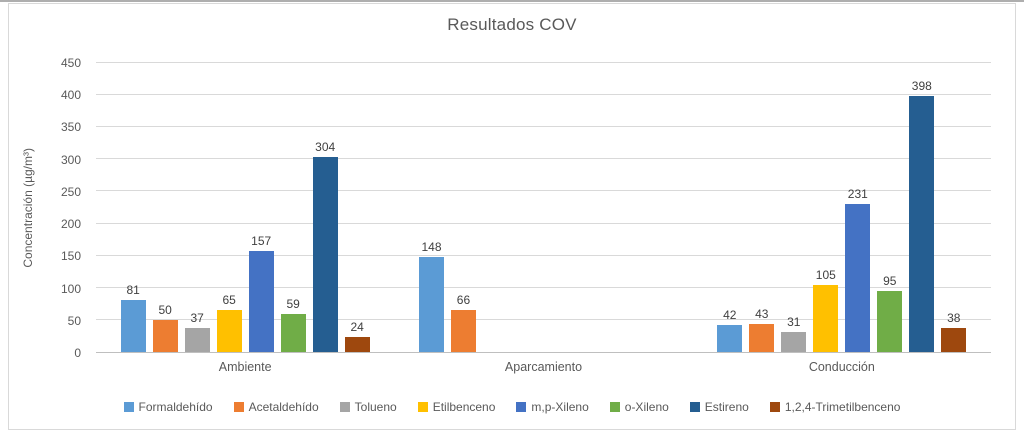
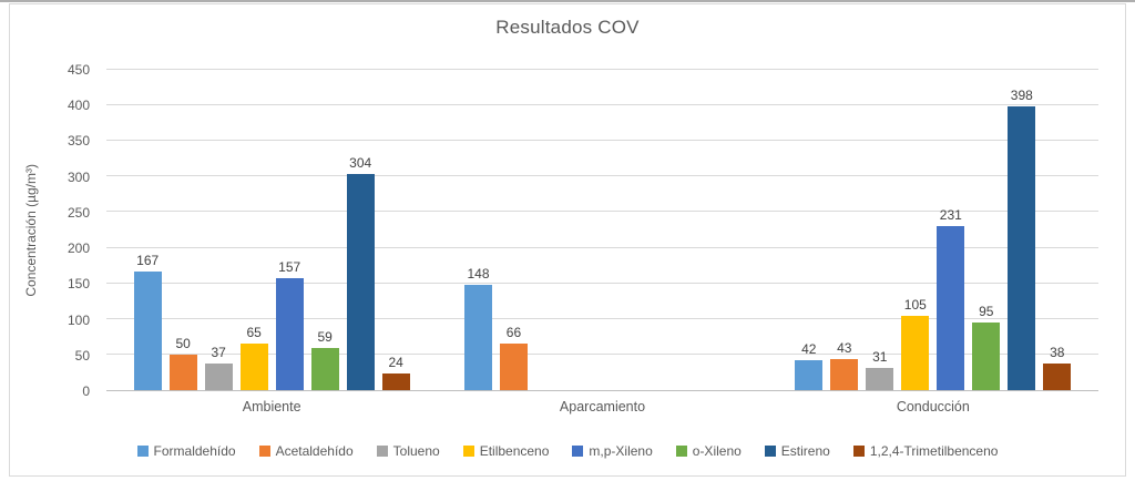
Formaldehído/Ambiente: 81 -> 167
